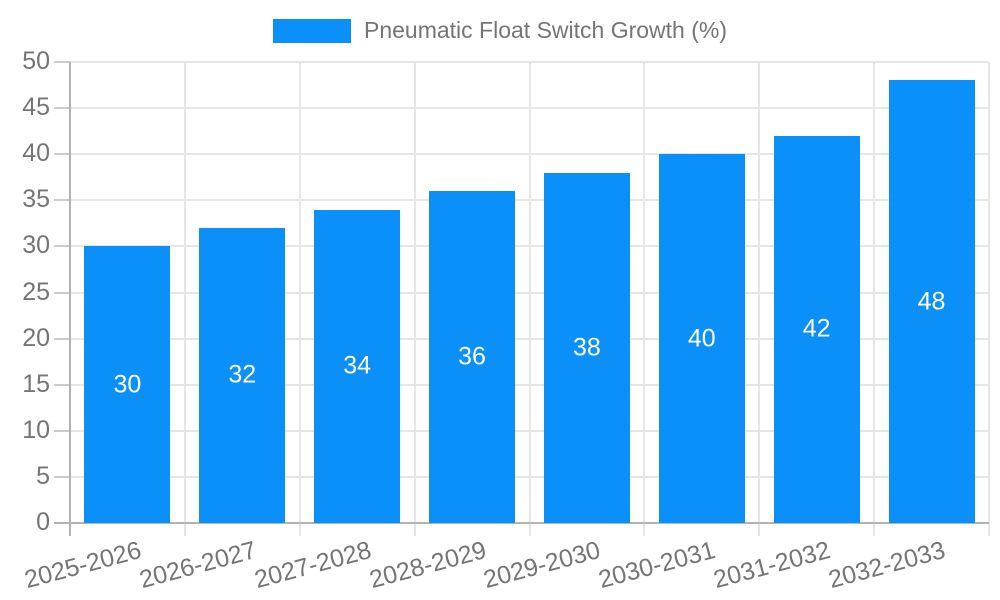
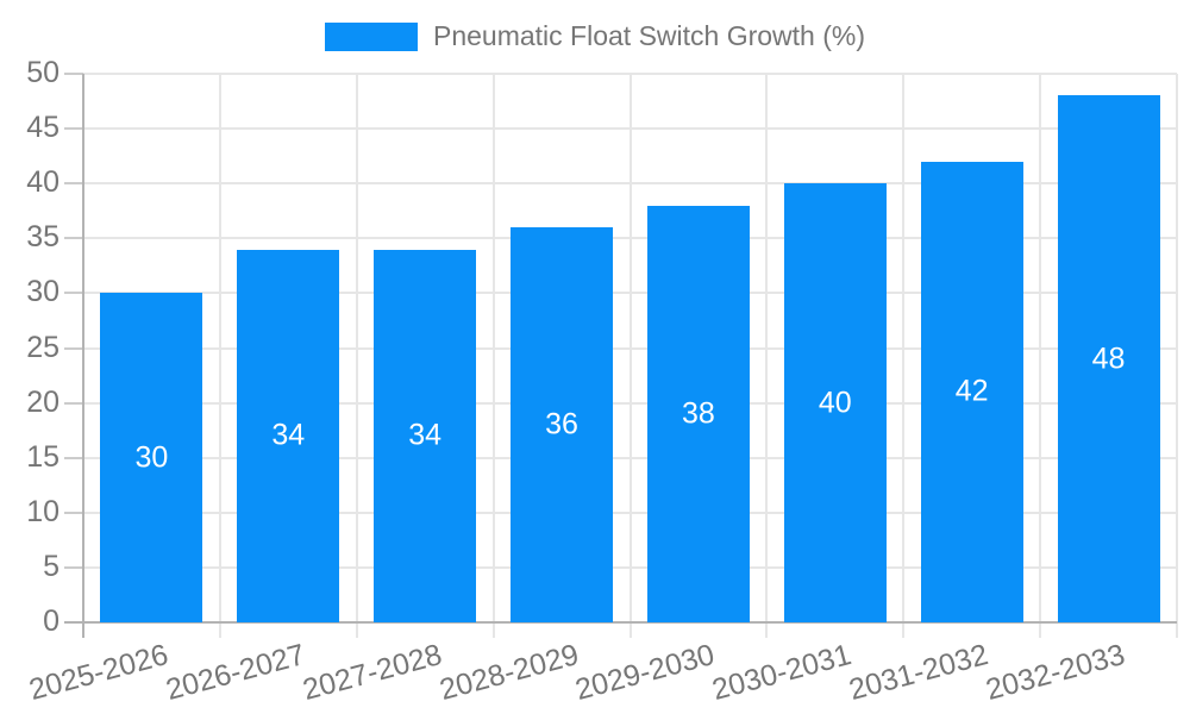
2026-2027: 32 -> 34
